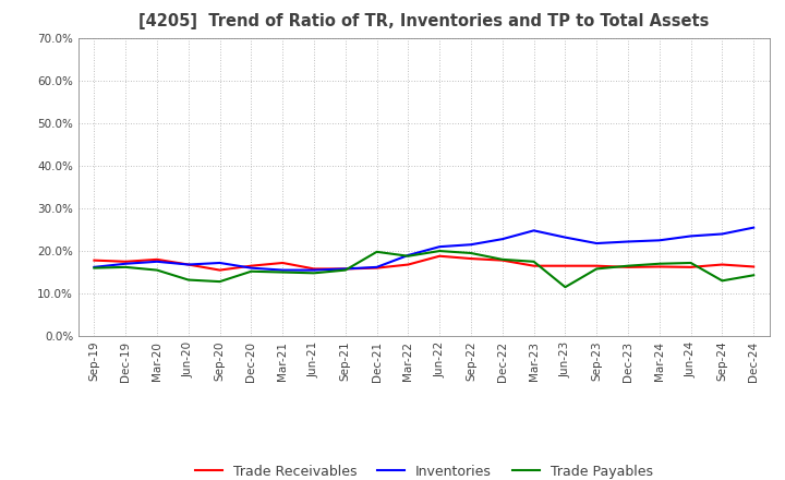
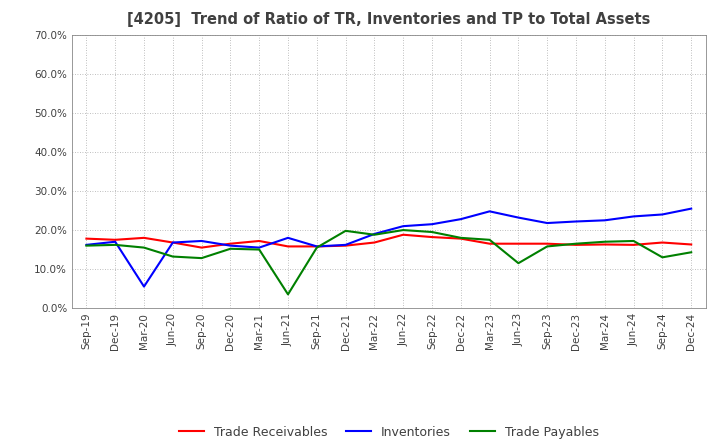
Inventories/Mar-20: 17.5% -> 5.5%
Inventories/Jun-21: 15.5% -> 18.0%
Trade Payables/Jun-21: 14.8% -> 3.5%
